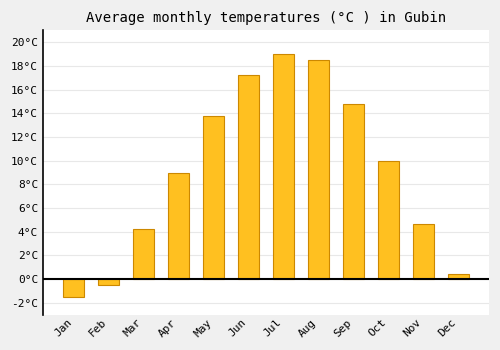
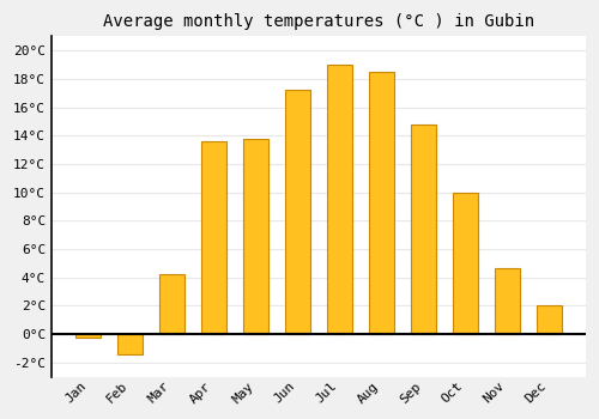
Jan: -1.5°C -> -0.2°C
Feb: -0.5°C -> -1.4°C
Apr: 9.0°C -> 13.6°C
Dec: 0.4°C -> 2.0°C
